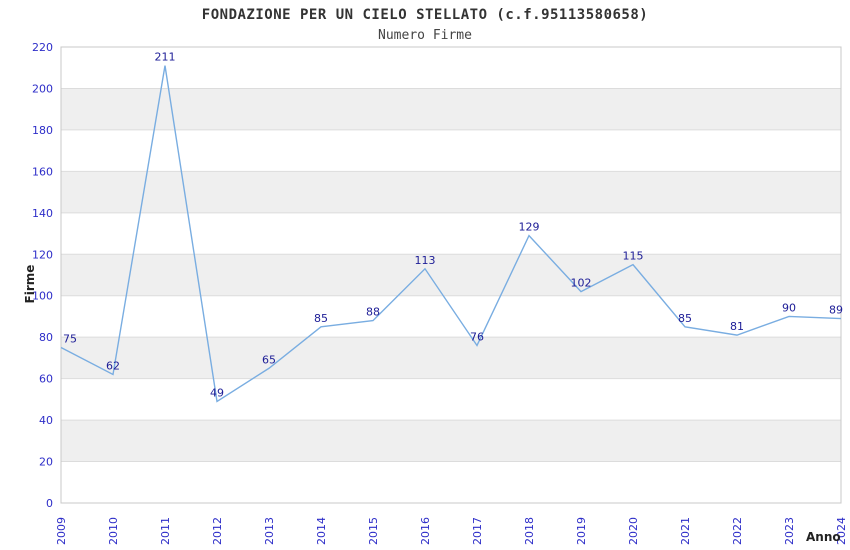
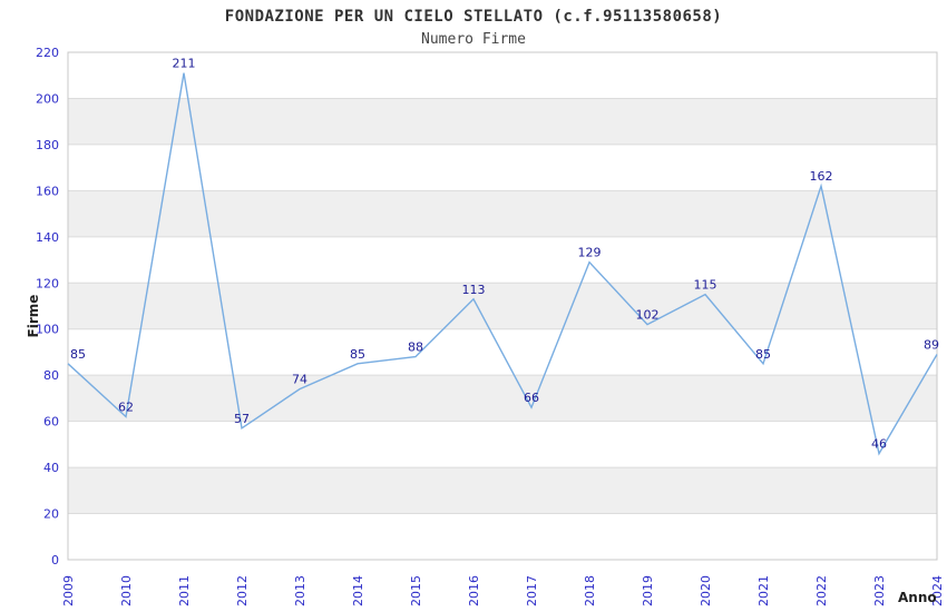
2009: 75 -> 85
2012: 49 -> 57
2013: 65 -> 74
2017: 76 -> 66
2022: 81 -> 162
2023: 90 -> 46
